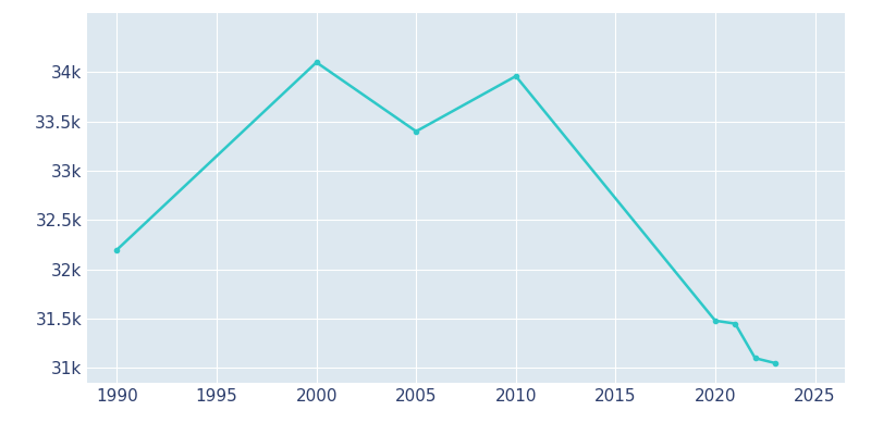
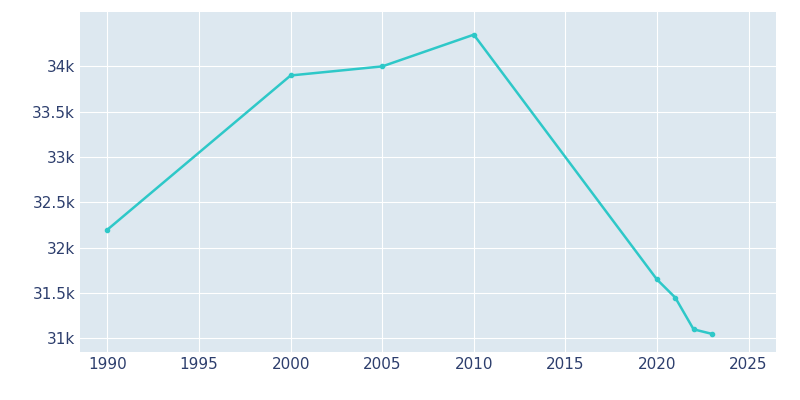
2000: 34.10k -> 33.90k
2005: 33.40k -> 34.00k
2010: 33.96k -> 34.35k
2020: 31.48k -> 31.65k
